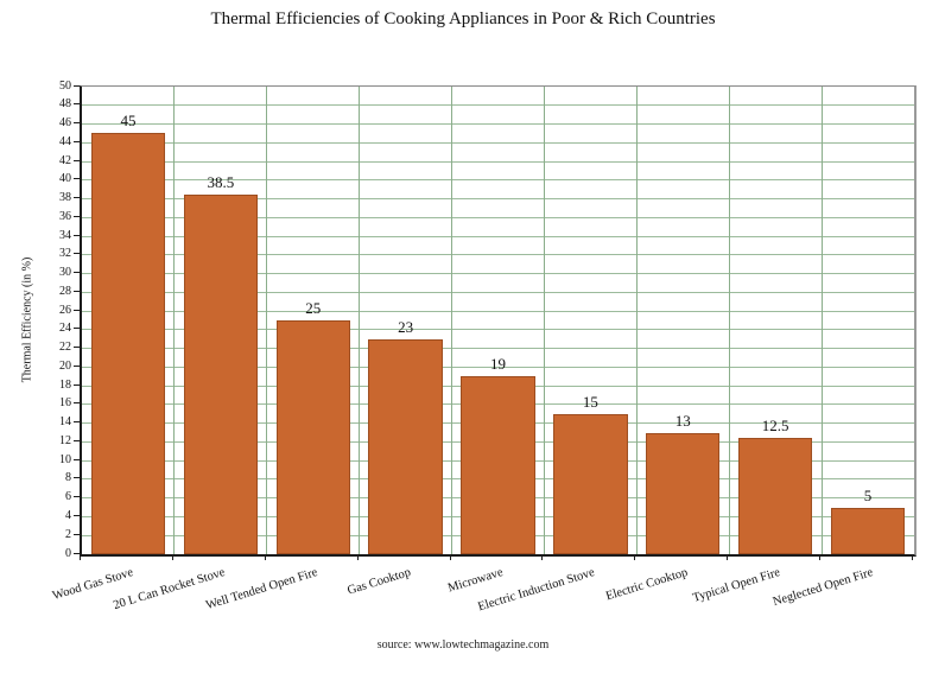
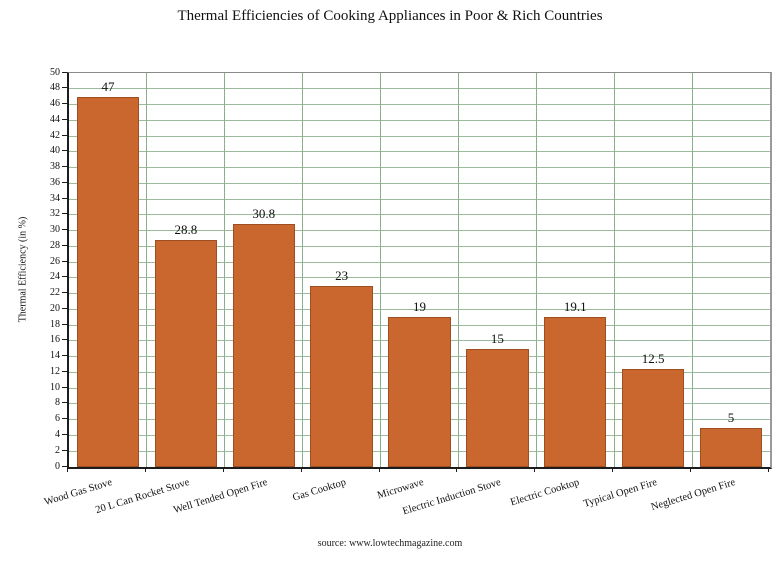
Wood Gas Stove: 45 -> 47
20 L Can Rocket Stove: 38.5 -> 28.8
Well Tended Open Fire: 25 -> 30.8
Electric Cooktop: 13 -> 19.1
